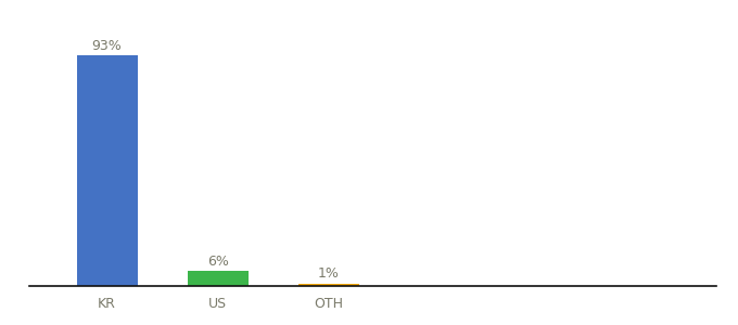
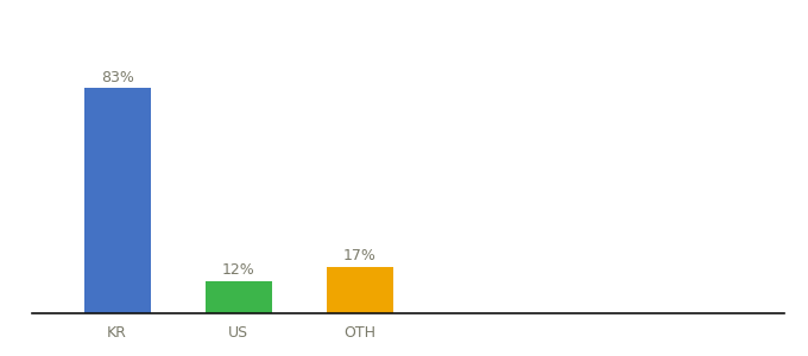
KR: 93% -> 83%
US: 6% -> 12%
OTH: 1% -> 17%
